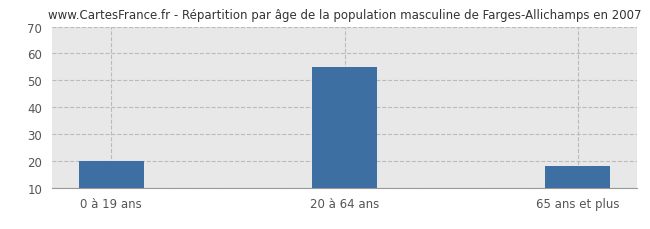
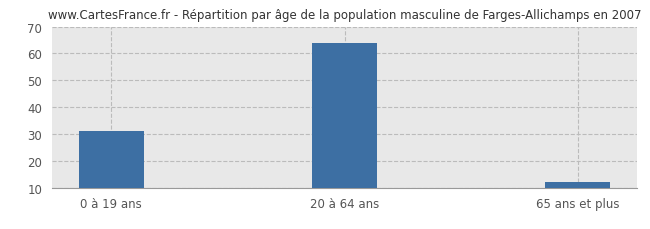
0 à 19 ans: 20 -> 31
20 à 64 ans: 55 -> 64
65 ans et plus: 18 -> 12
